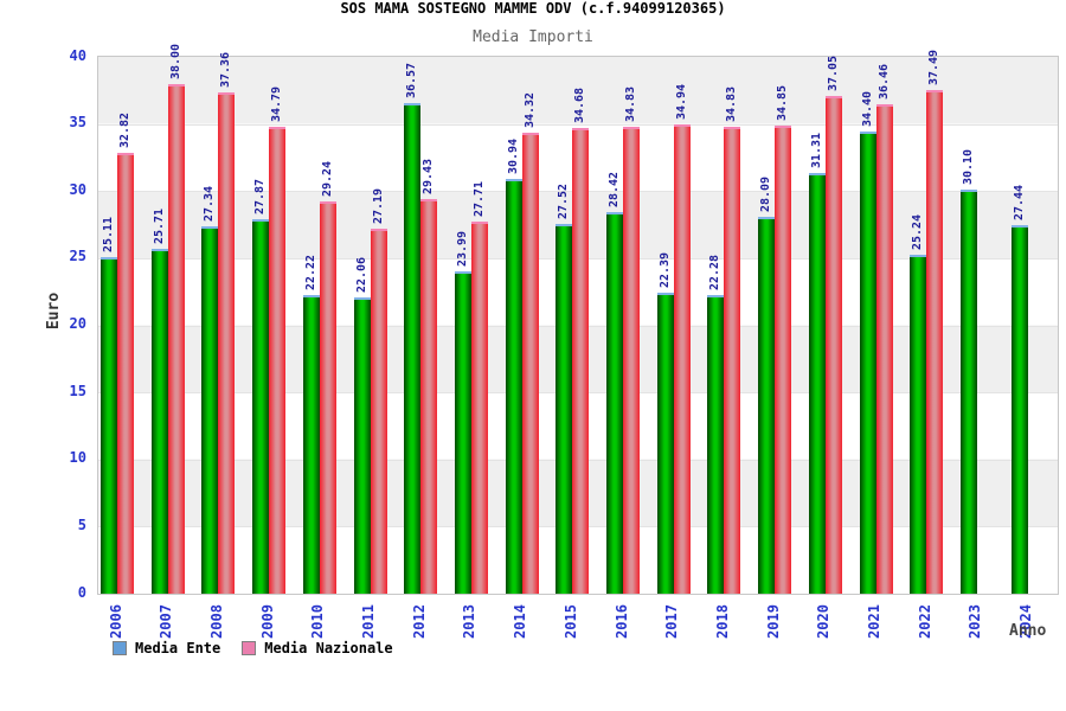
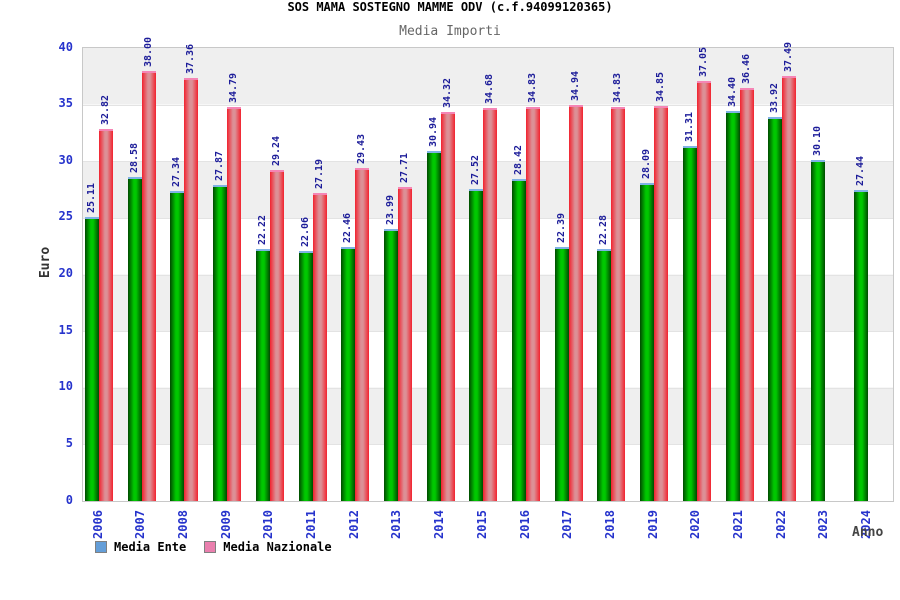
Media Ente/2007: 25.71 -> 28.58
Media Ente/2012: 36.57 -> 22.46
Media Ente/2022: 25.24 -> 33.92
